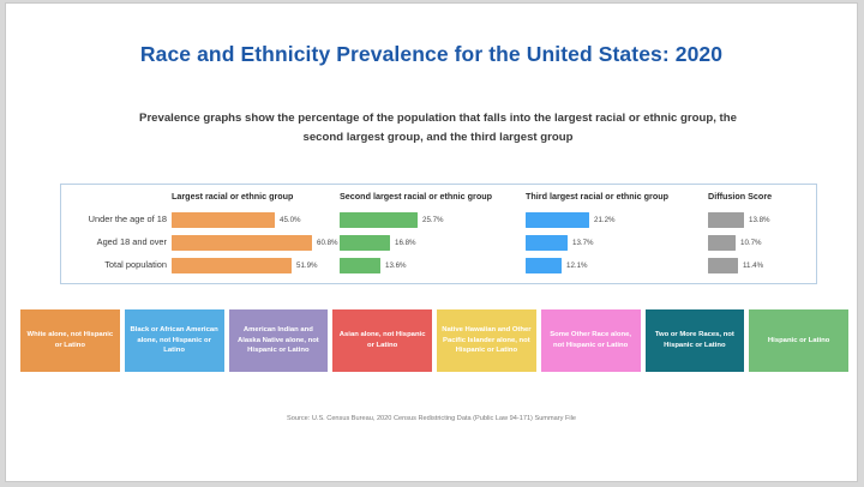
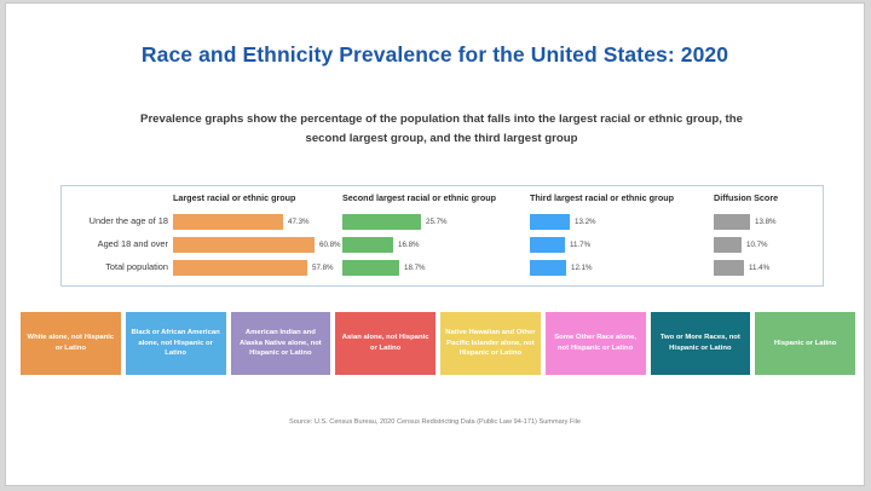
Largest racial or ethnic group/Under the age of 18: 45.0% -> 47.3%
Third largest racial or ethnic group/Under the age of 18: 21.2% -> 13.2%
Third largest racial or ethnic group/Aged 18 and over: 13.7% -> 11.7%
Largest racial or ethnic group/Total population: 51.9% -> 57.8%
Second largest racial or ethnic group/Total population: 13.6% -> 18.7%
